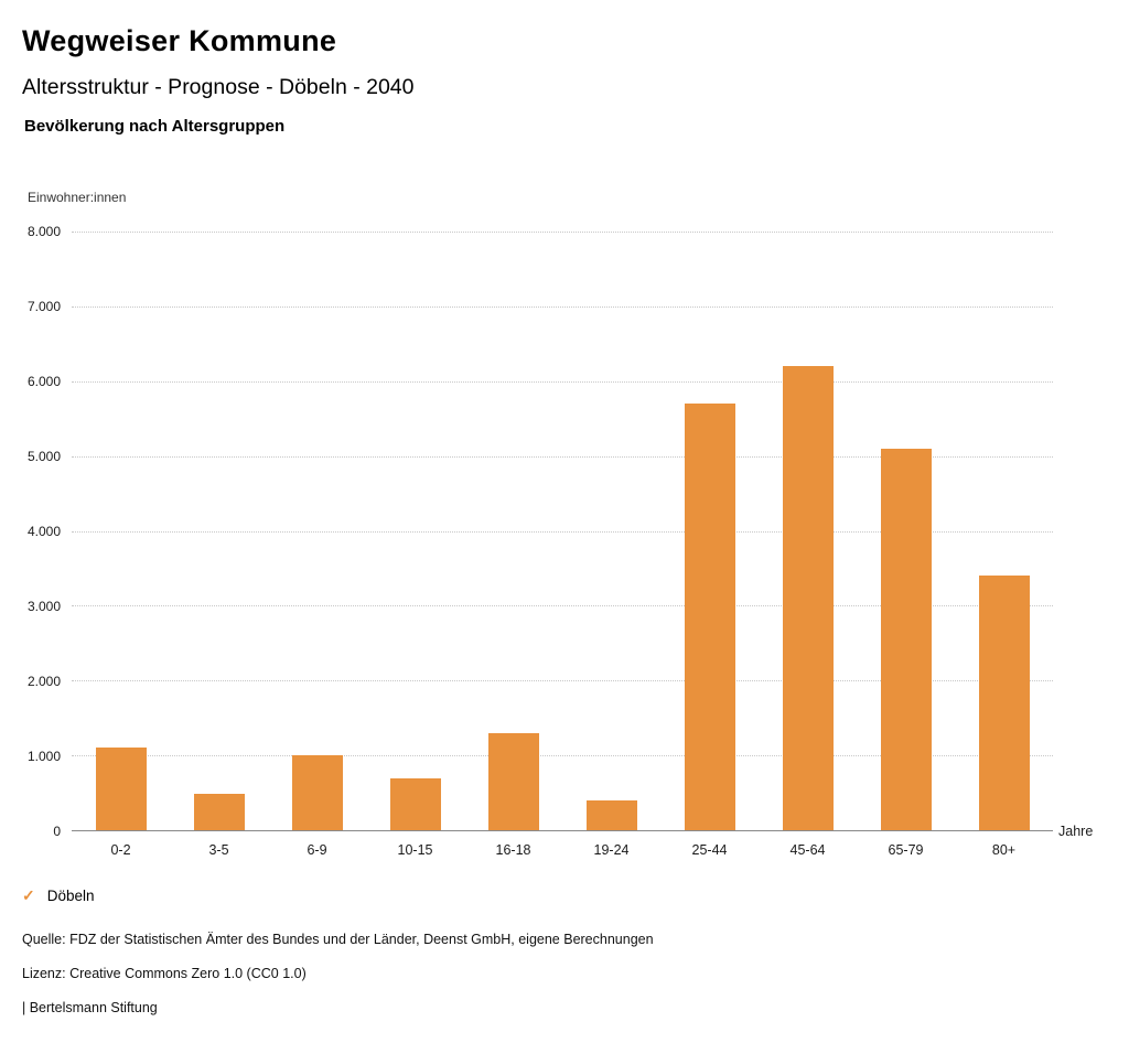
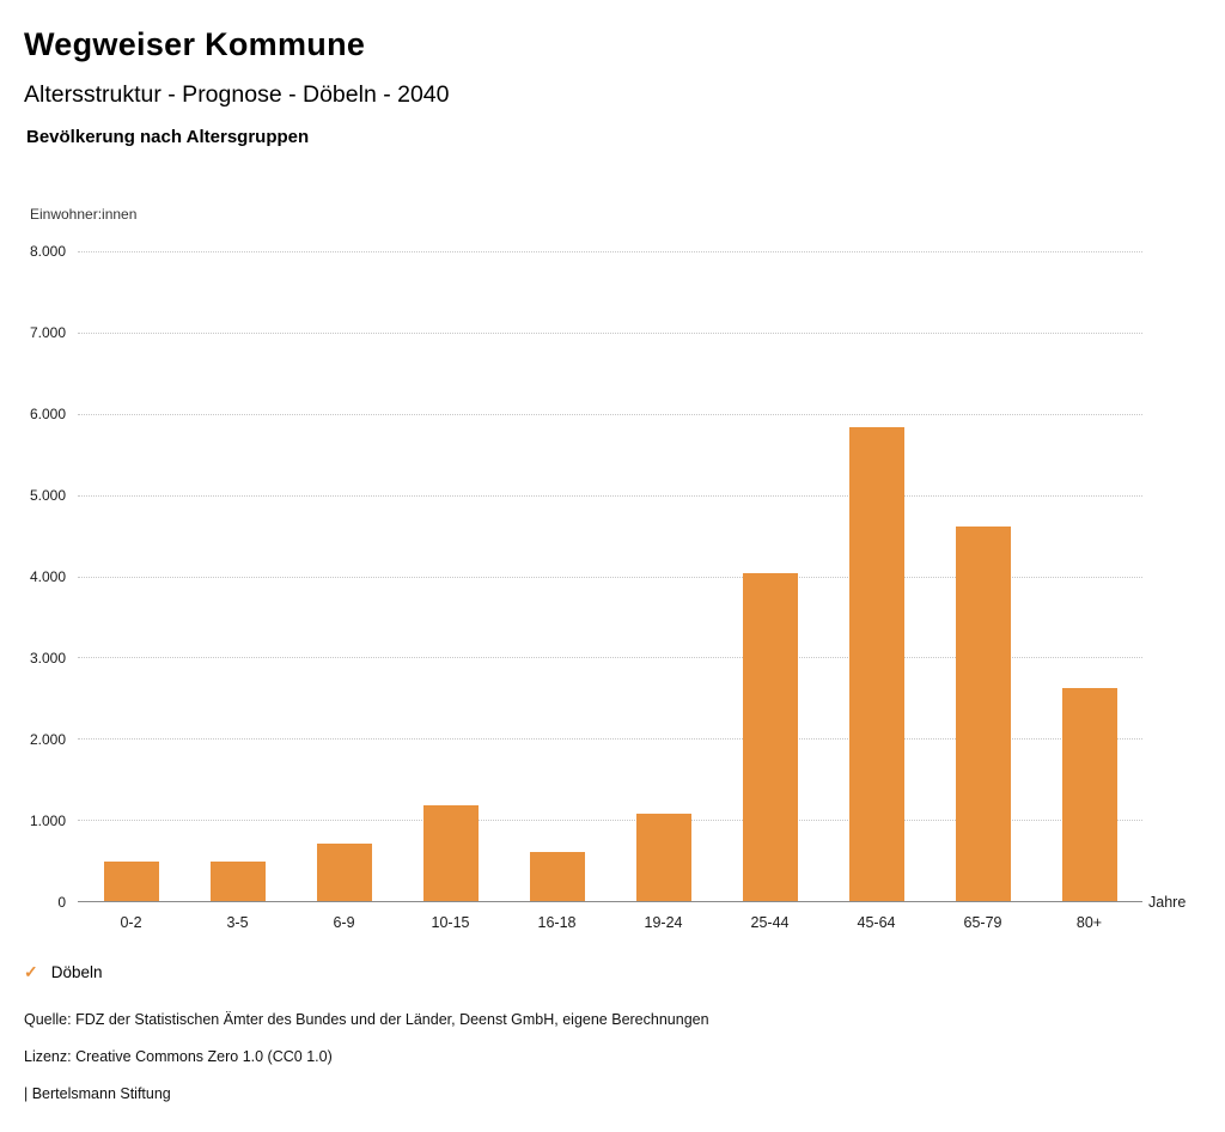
0-2: 1100 -> 500
6-9: 1000 -> 700
10-15: 700 -> 1200
16-18: 1300 -> 600
19-24: 400 -> 1100
25-44: 5700 -> 4000
45-64: 6200 -> 5800
65-79: 5100 -> 4600
80+: 3400 -> 2600
